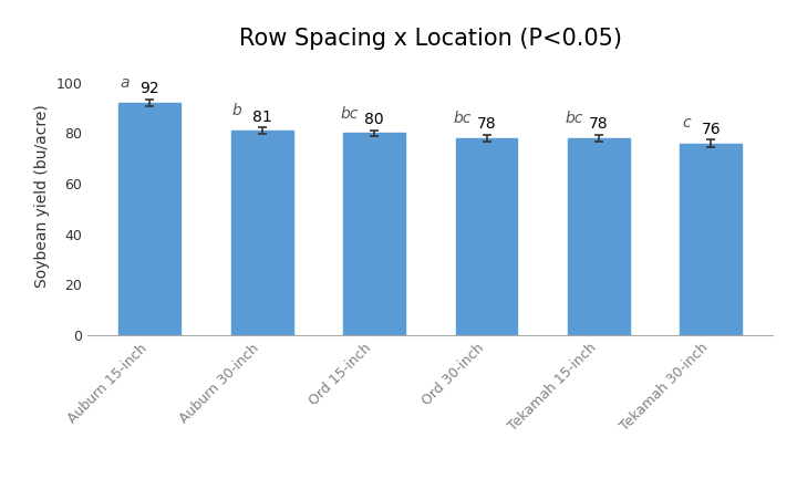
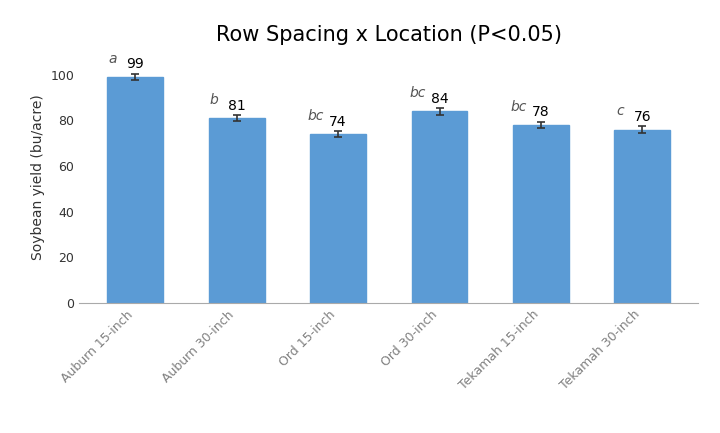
Auburn 15-inch: 92 -> 99
Ord 15-inch: 80 -> 74
Ord 30-inch: 78 -> 84
